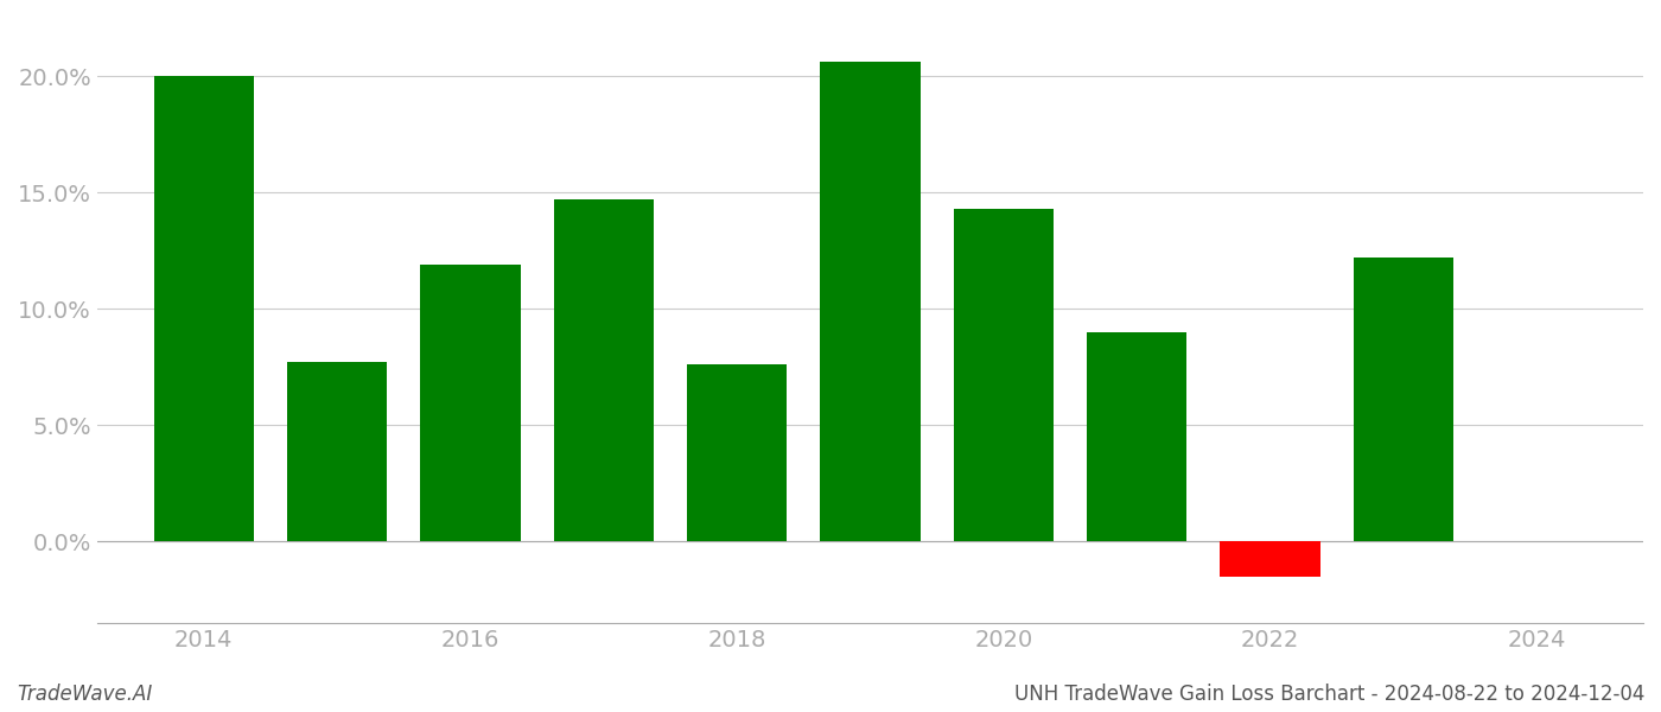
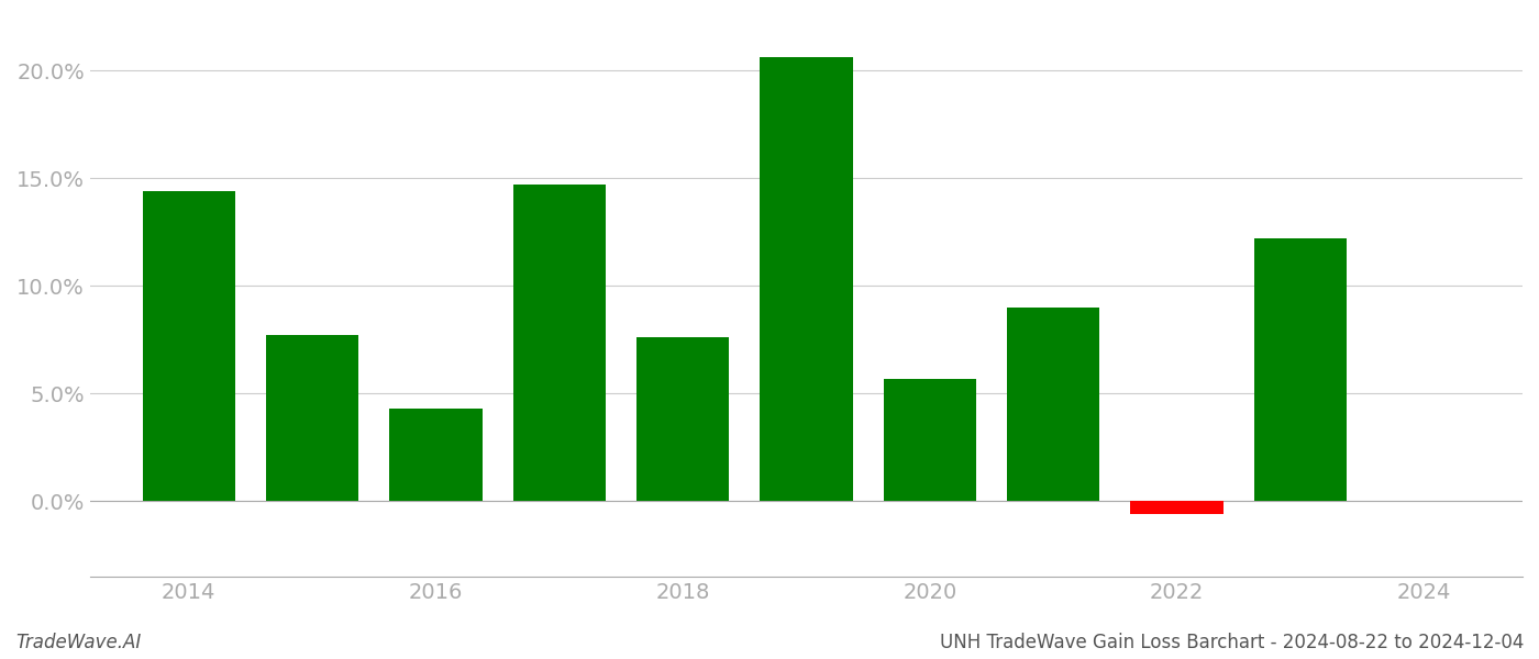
2014: 20.0% -> 14.4%
2016: 11.9% -> 4.3%
2020: 14.3% -> 5.7%
2022: -1.5% -> -0.6%
